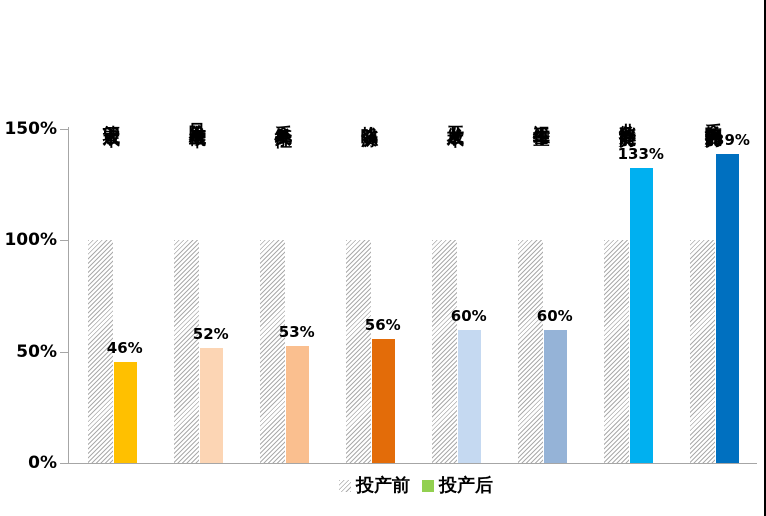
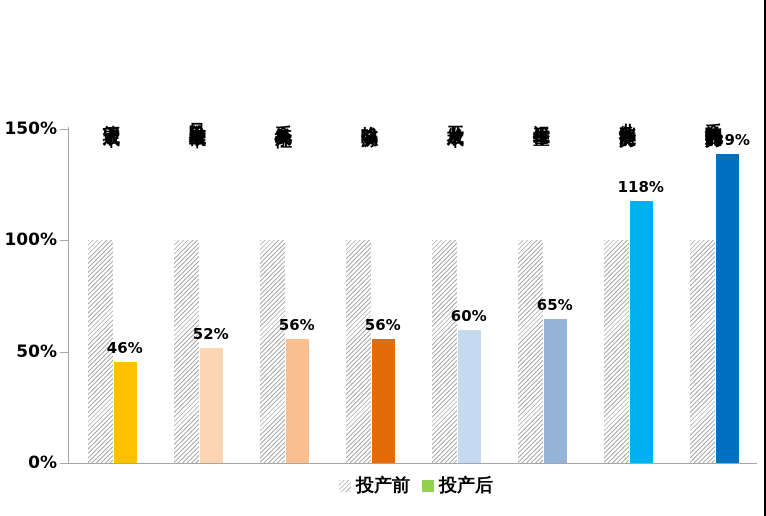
投产后/系统复杂性: 53% -> 56%
投产后/运维工作量: 60% -> 65%
投产后/业务敏捷能力: 133% -> 118%
